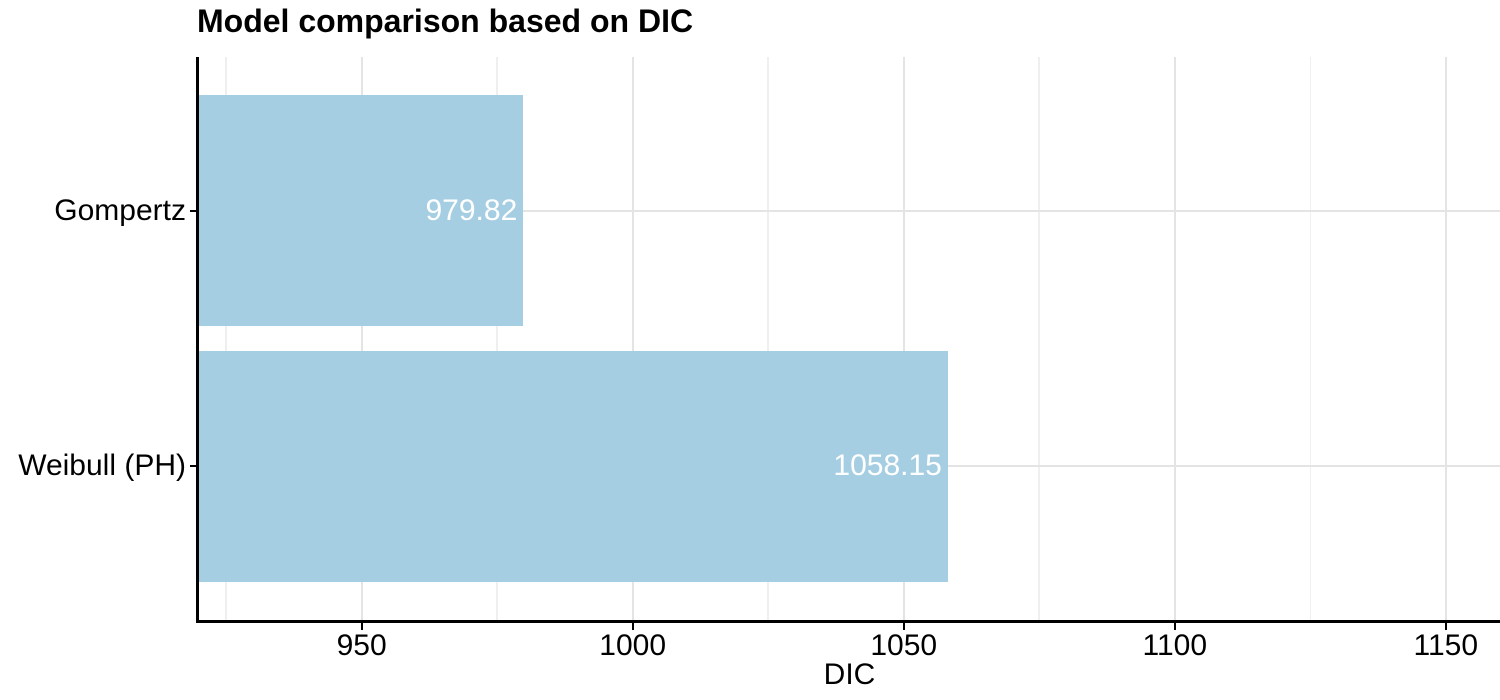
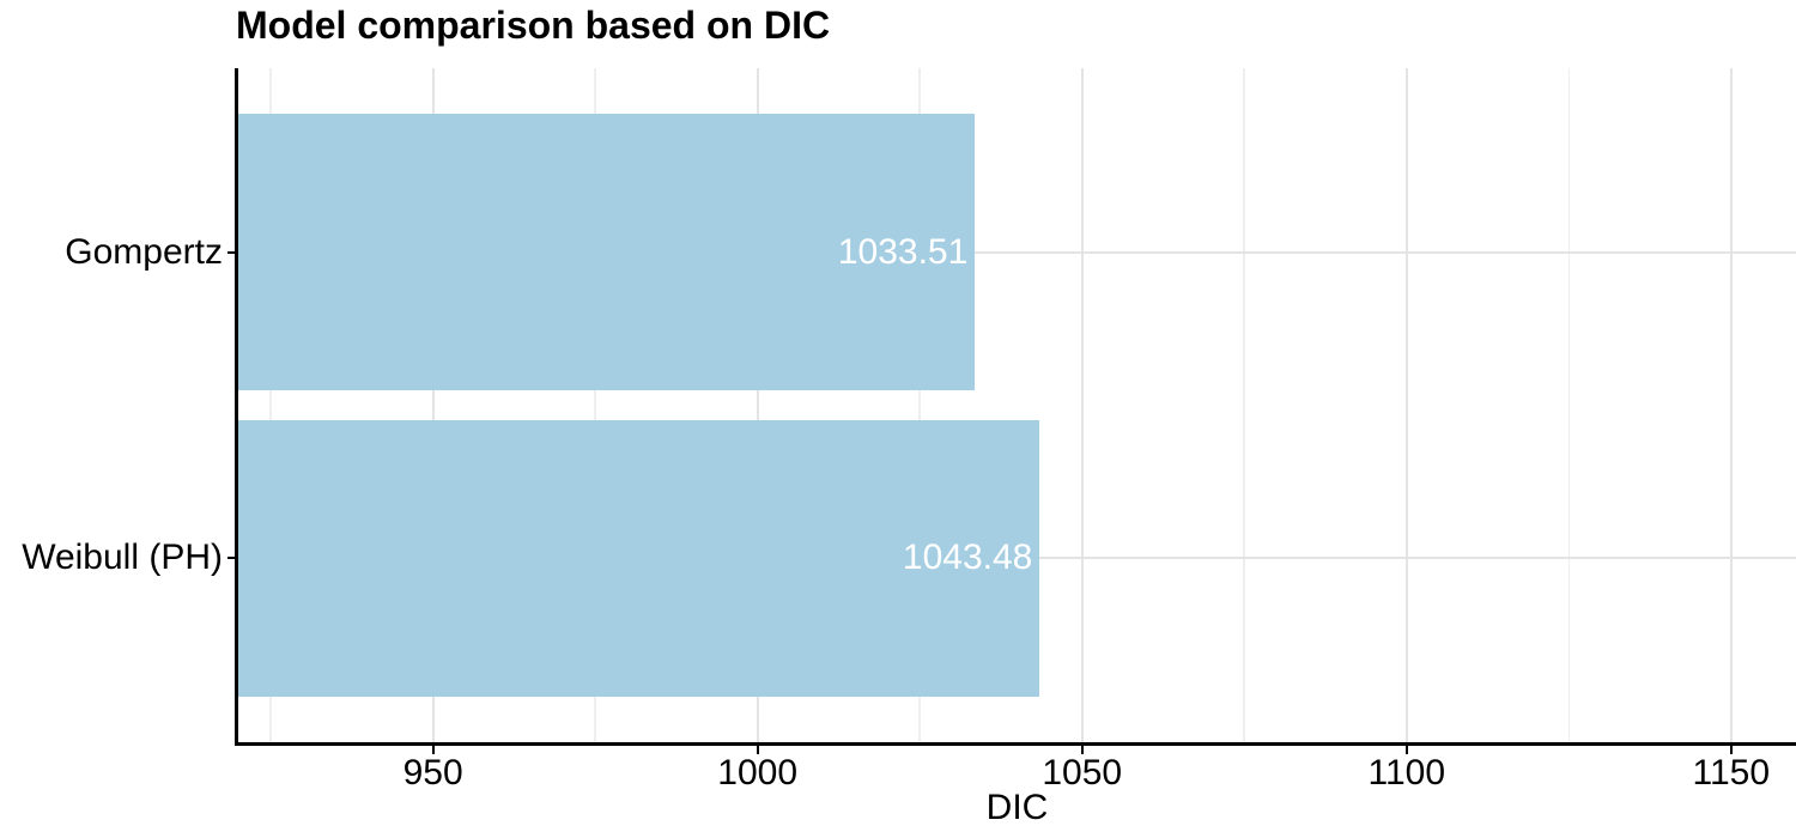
Gompertz: 979.82 -> 1033.51
Weibull (PH): 1058.15 -> 1043.48
